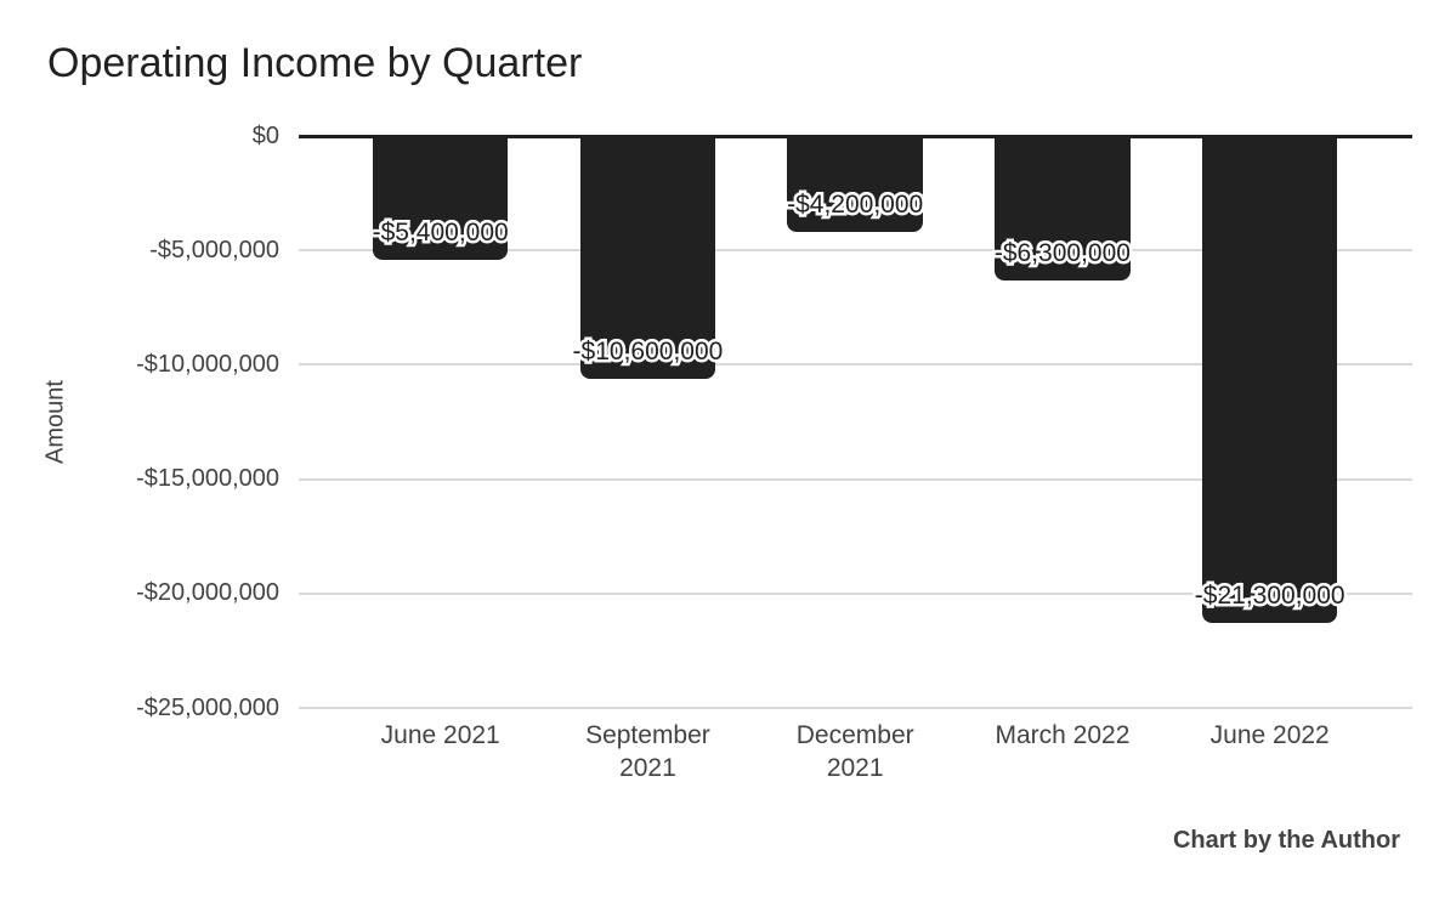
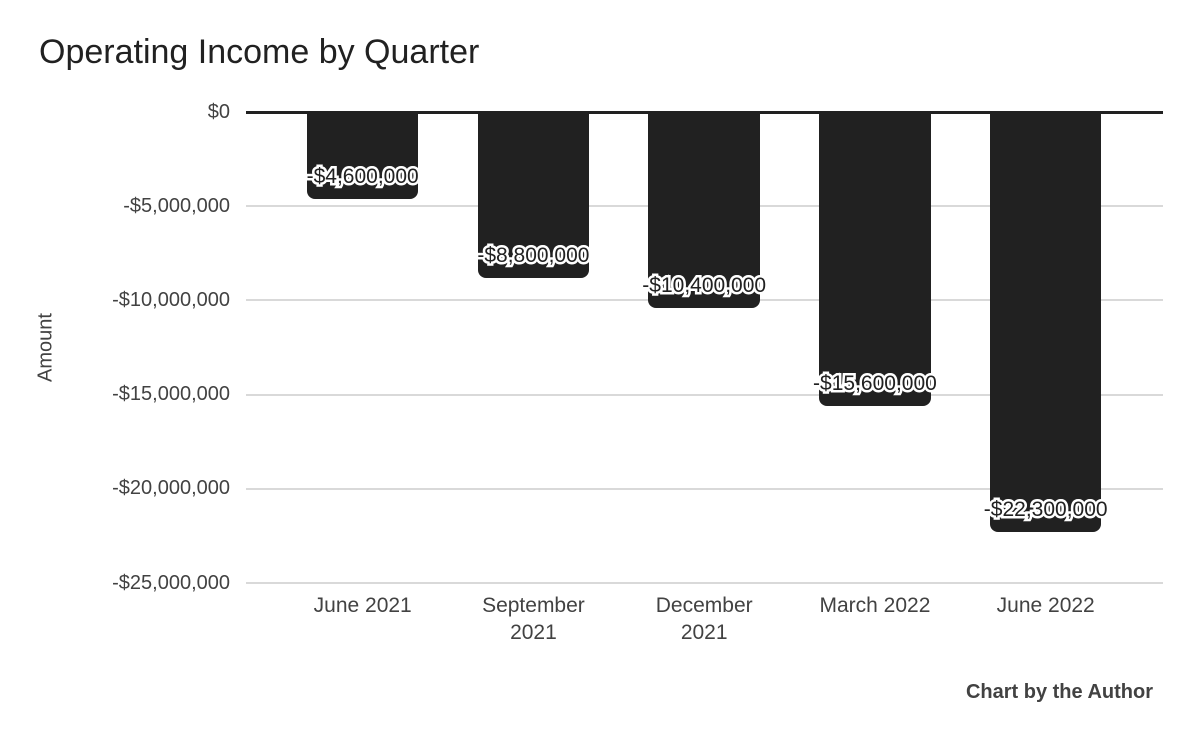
June 2021: -$5,400,000 -> -$4,600,000
September 2021: -$10,600,000 -> -$8,800,000
December 2021: -$4,200,000 -> -$10,400,000
March 2022: -$6,300,000 -> -$15,600,000
June 2022: -$21,300,000 -> -$22,300,000
